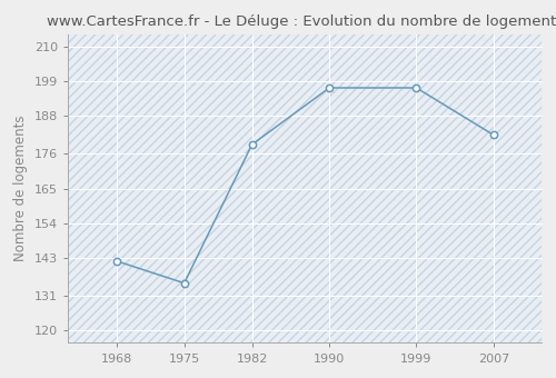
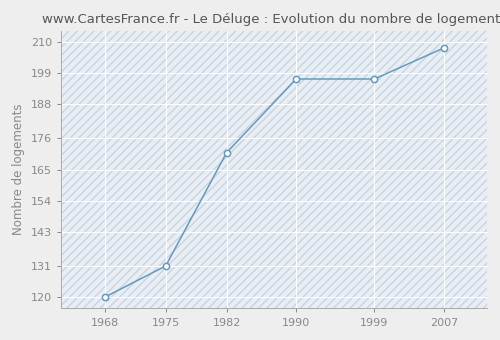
1968: 142 -> 120
1975: 135 -> 131
1982: 179 -> 171
2007: 182 -> 208
